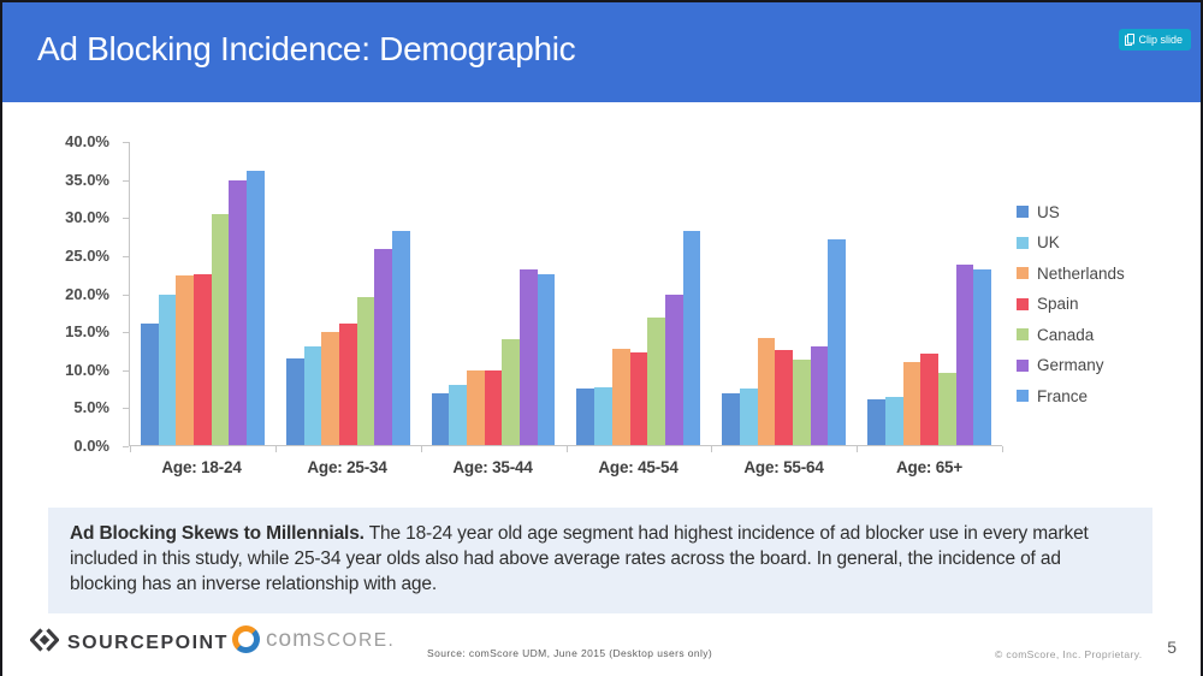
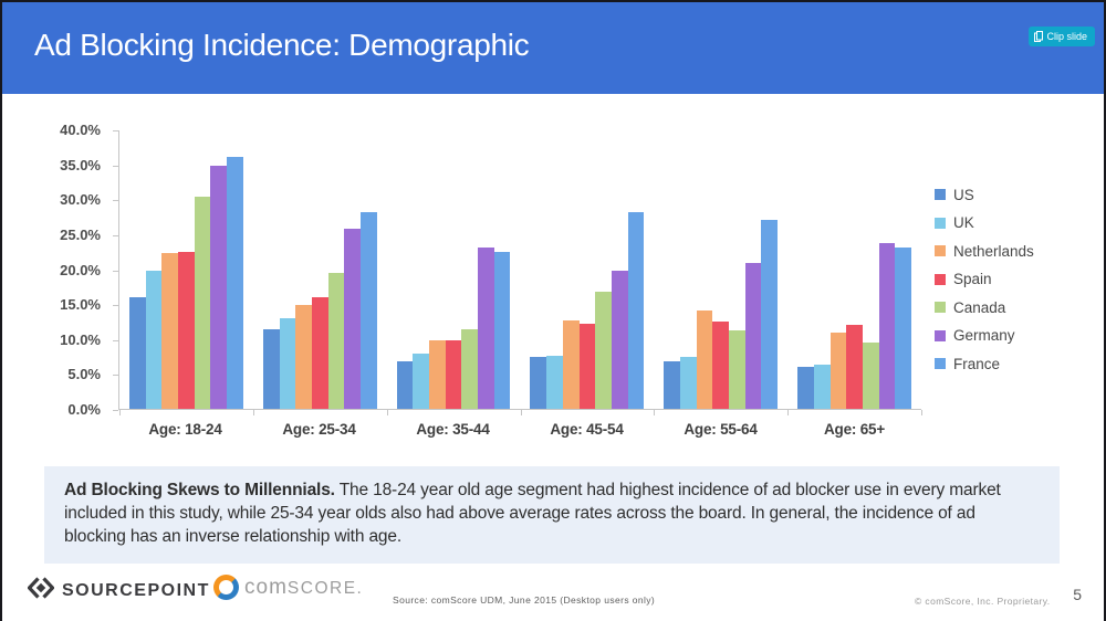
Canada/Age: 35-44: 14% -> 11%
Germany/Age: 55-64: 13% -> 21%
